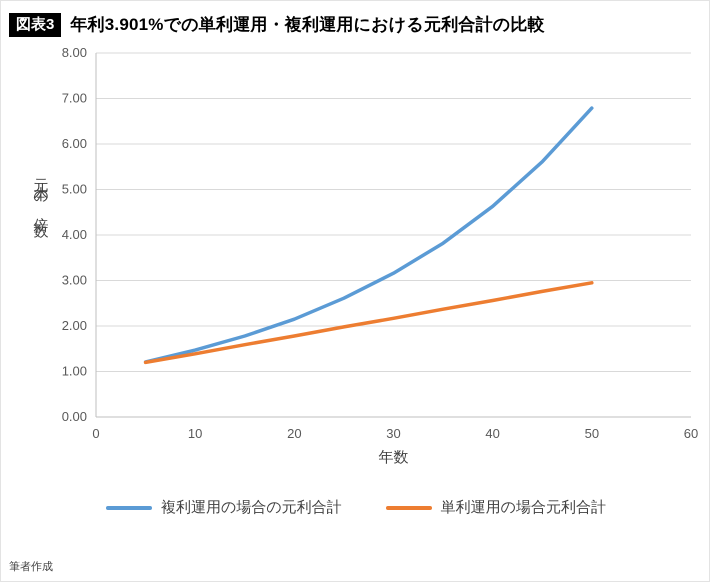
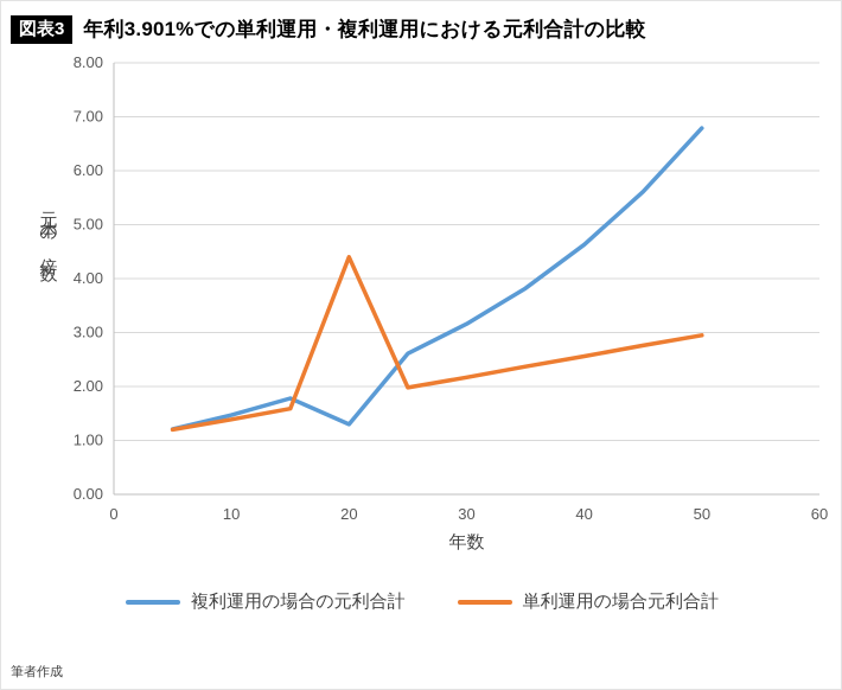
複利運用の場合の元利合計/20: 2.1 -> 1.3
単利運用の場合元利合計/20: 1.8 -> 4.4
